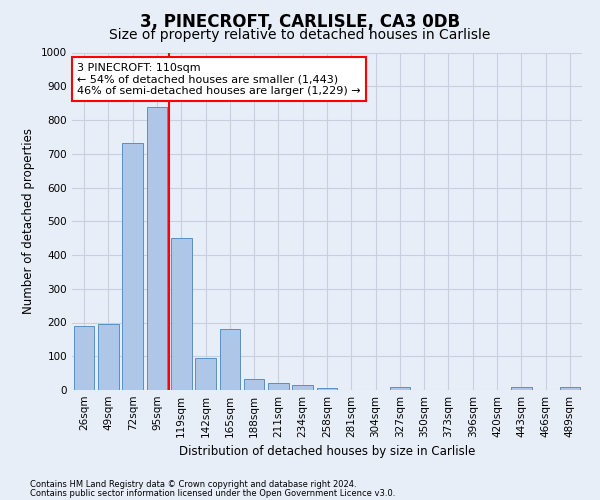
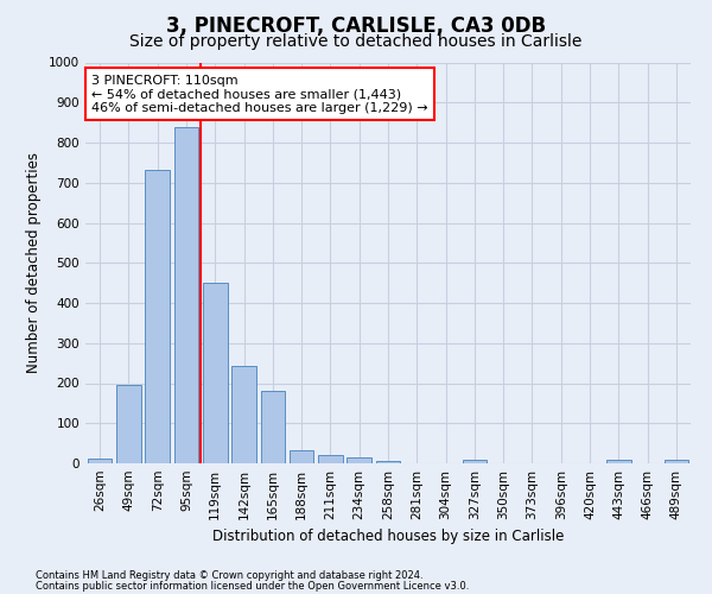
26sqm: 190 -> 13
142sqm: 95 -> 242
